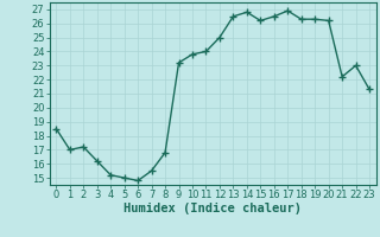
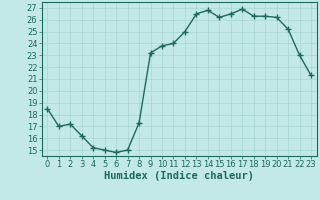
7: 15.5 -> 15.0
8: 16.8 -> 17.3
21: 22.2 -> 25.2
